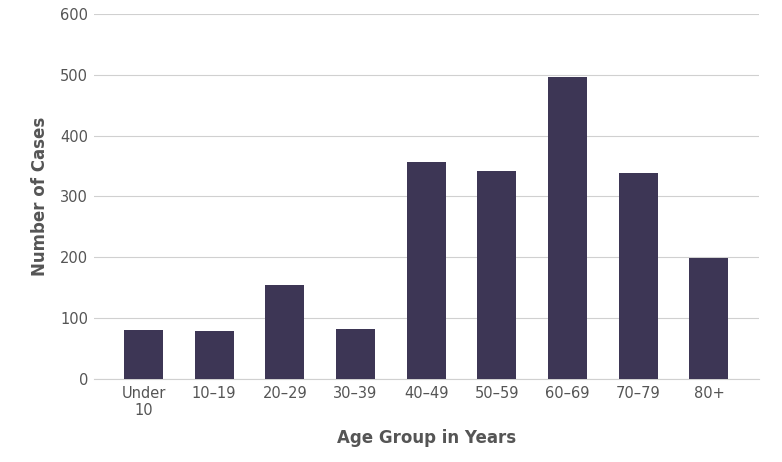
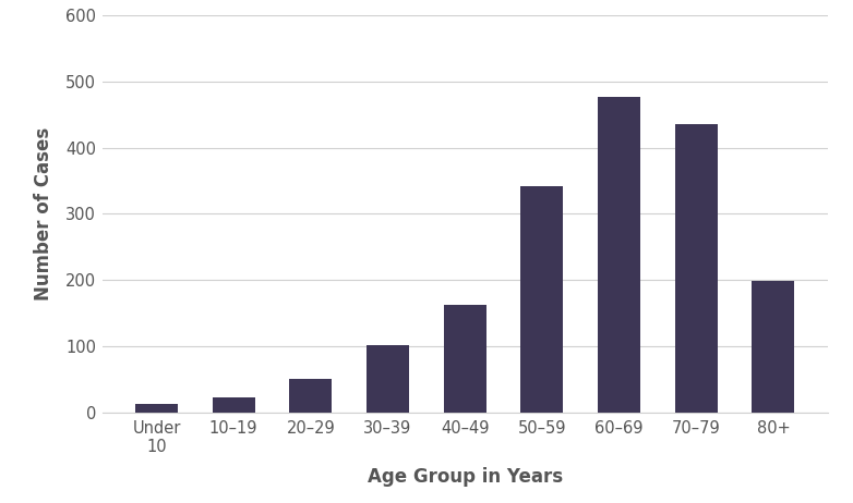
Under 10: 80 -> 13
10–19: 78 -> 22
20–29: 154 -> 50
30–39: 82 -> 101
40–49: 356 -> 163
60–69: 496 -> 476
70–79: 338 -> 436
